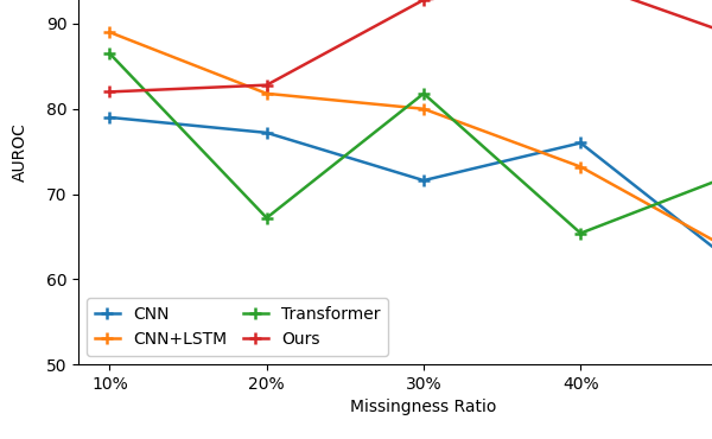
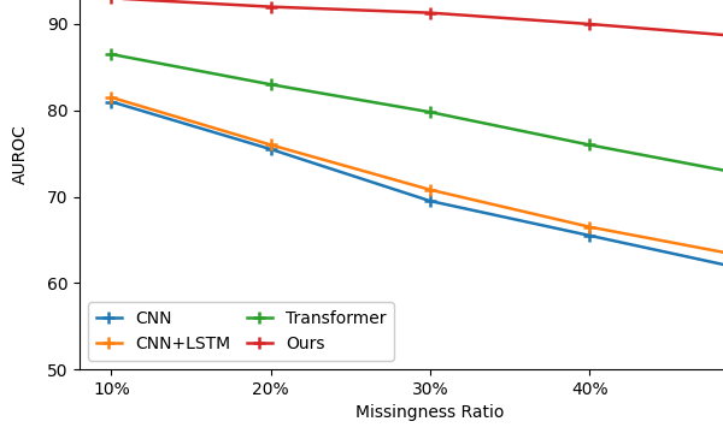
CNN/10%: 79.0 -> 81.0
CNN+LSTM/10%: 89.0 -> 81.5
Ours/10%: 82.0 -> 93.0
CNN/20%: 77.2 -> 75.5
CNN+LSTM/20%: 81.8 -> 76.0
Transformer/20%: 67.2 -> 83.0
Ours/20%: 82.8 -> 92.0
CNN/30%: 71.6 -> 69.5
CNN+LSTM/30%: 80.0 -> 70.8
Transformer/30%: 81.8 -> 79.8
Ours/30%: 92.8 -> 91.3
CNN/40%: 76.0 -> 65.5
CNN+LSTM/40%: 73.2 -> 66.5
Transformer/40%: 65.4 -> 76.0
Ours/40%: 95.0 -> 90.0
